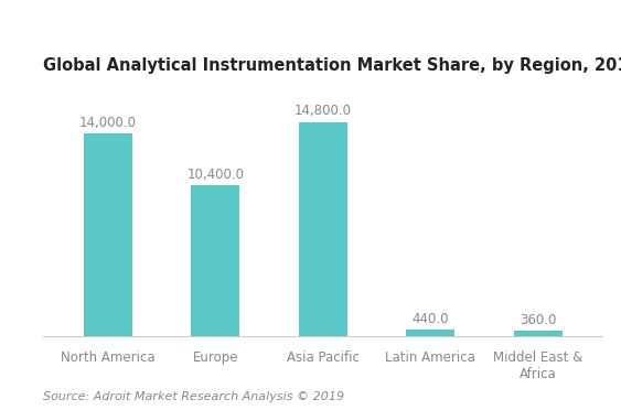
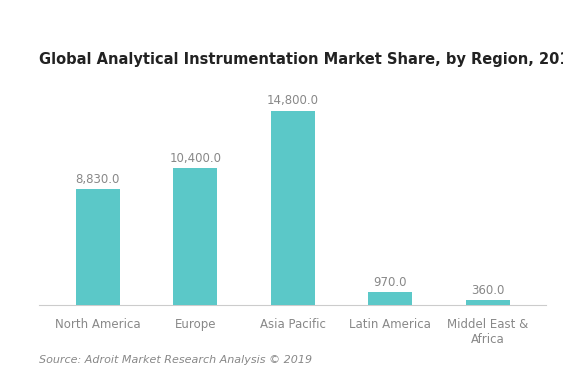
North America: 14,000.0 -> 8,830.0
Latin America: 440.0 -> 970.0
